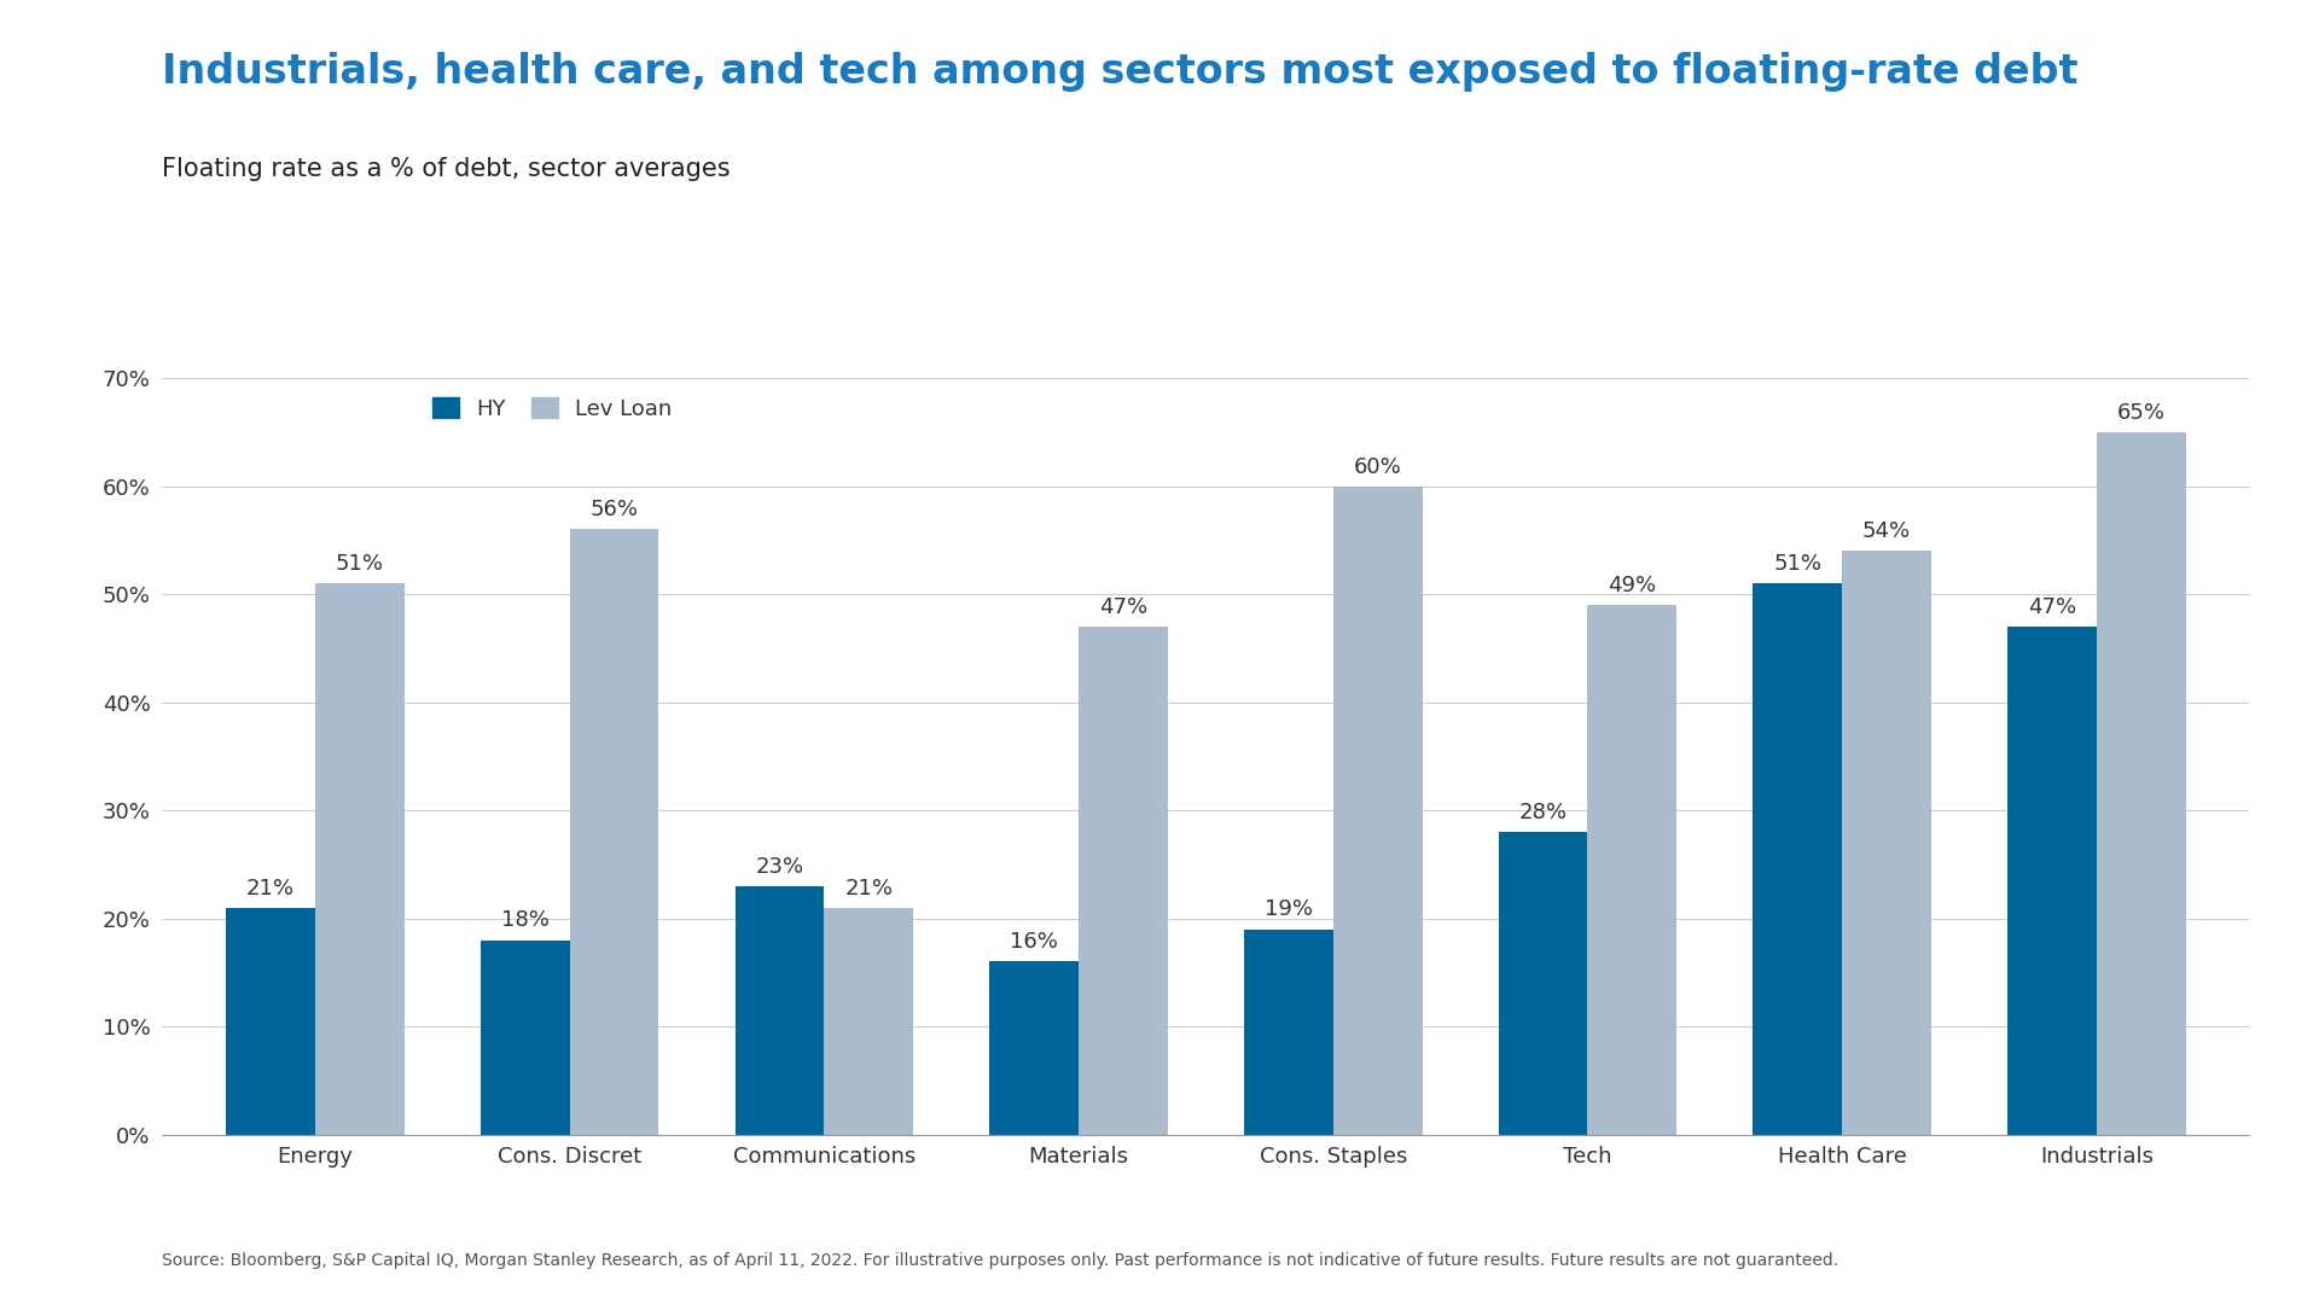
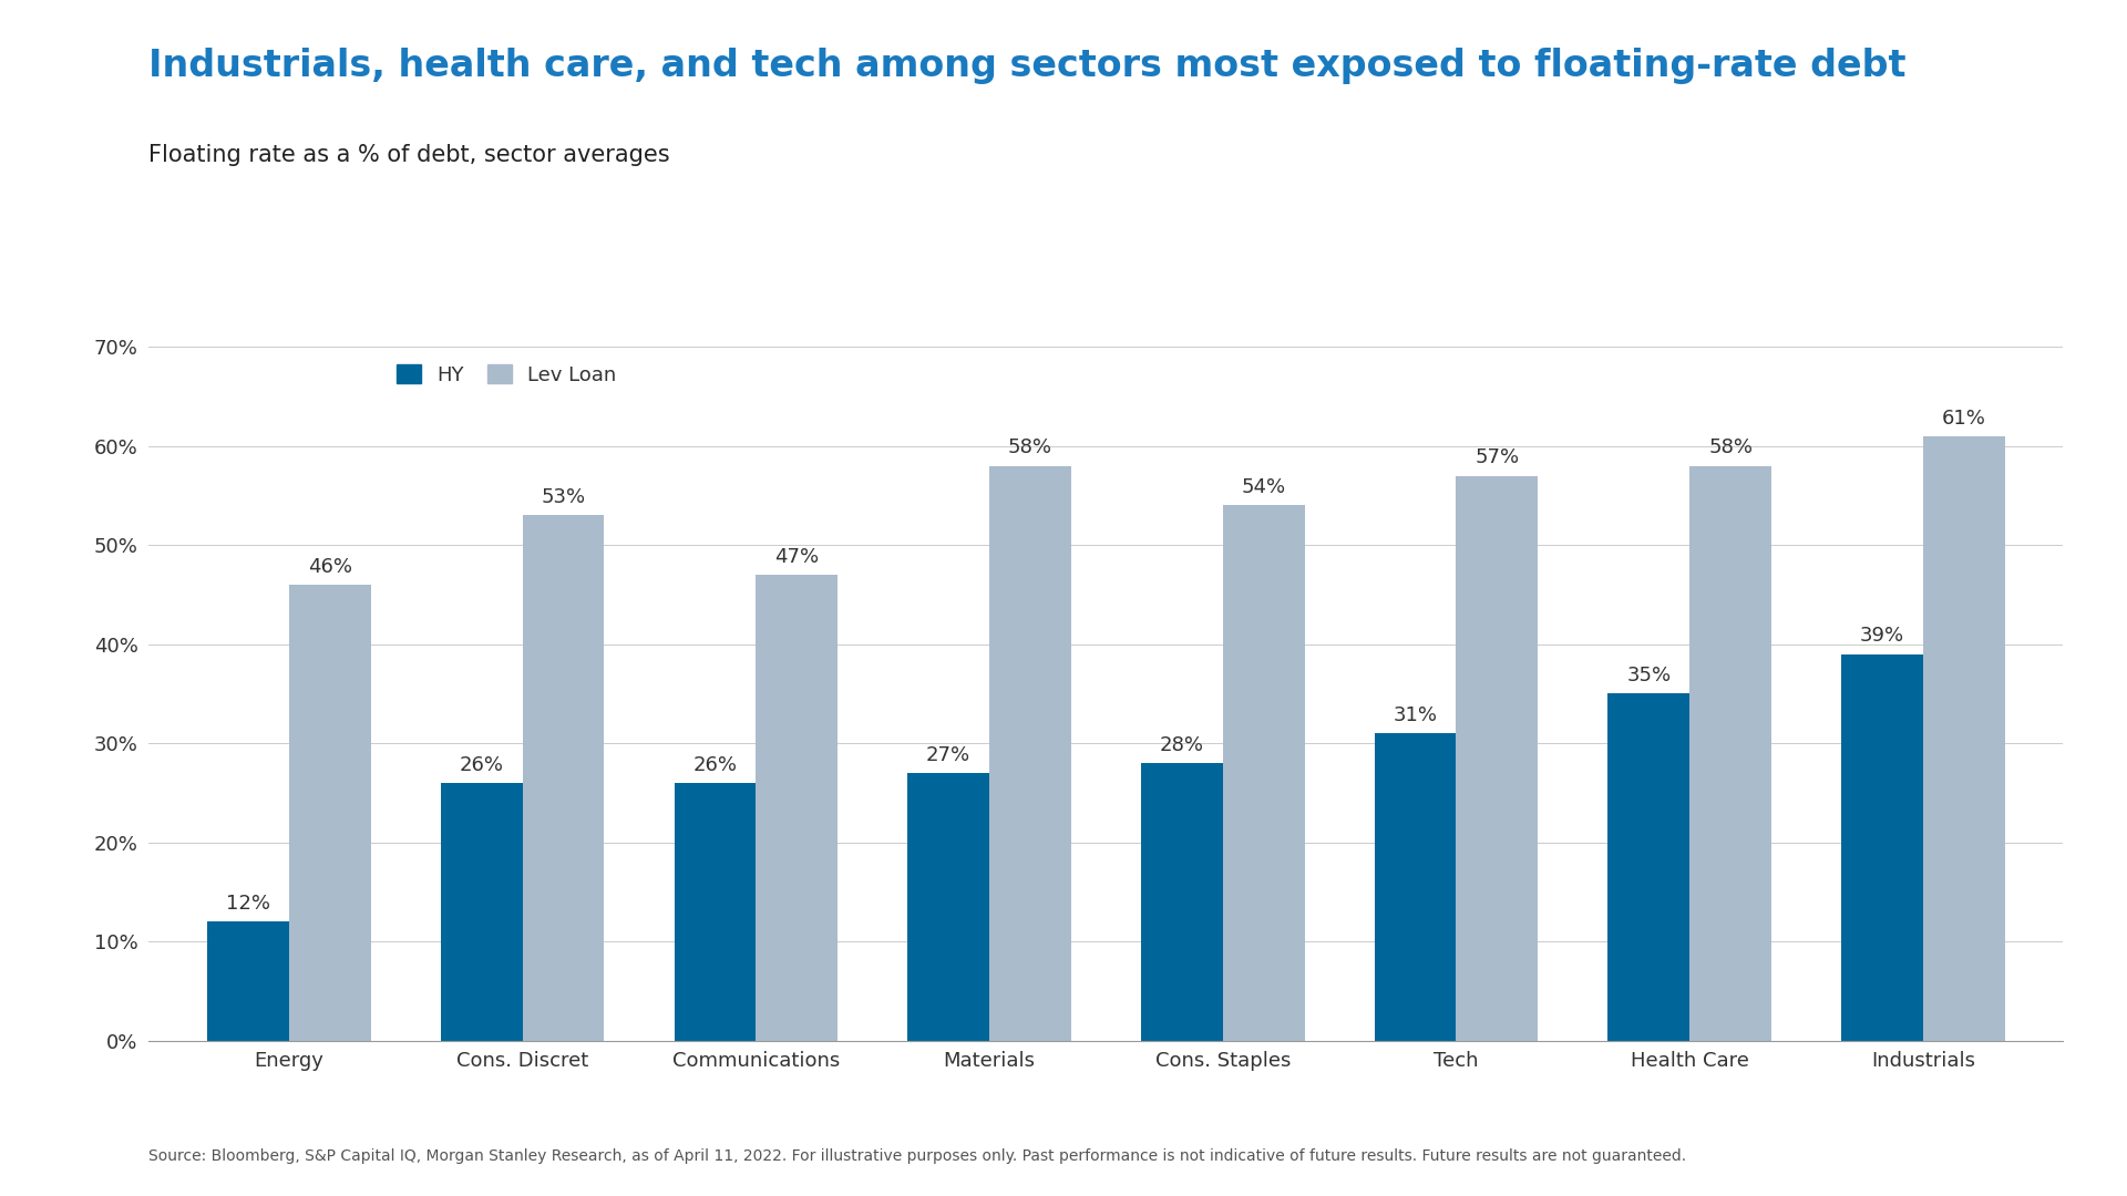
HY/Energy: 21% -> 12%
Lev Loan/Energy: 51% -> 46%
HY/Cons. Discret: 18% -> 26%
Lev Loan/Cons. Discret: 56% -> 53%
HY/Communications: 23% -> 26%
Lev Loan/Communications: 21% -> 47%
HY/Materials: 16% -> 27%
Lev Loan/Materials: 47% -> 58%
HY/Cons. Staples: 19% -> 28%
Lev Loan/Cons. Staples: 60% -> 54%
HY/Tech: 28% -> 31%
Lev Loan/Tech: 49% -> 57%
HY/Health Care: 51% -> 35%
Lev Loan/Health Care: 54% -> 58%
HY/Industrials: 47% -> 39%
Lev Loan/Industrials: 65% -> 61%
